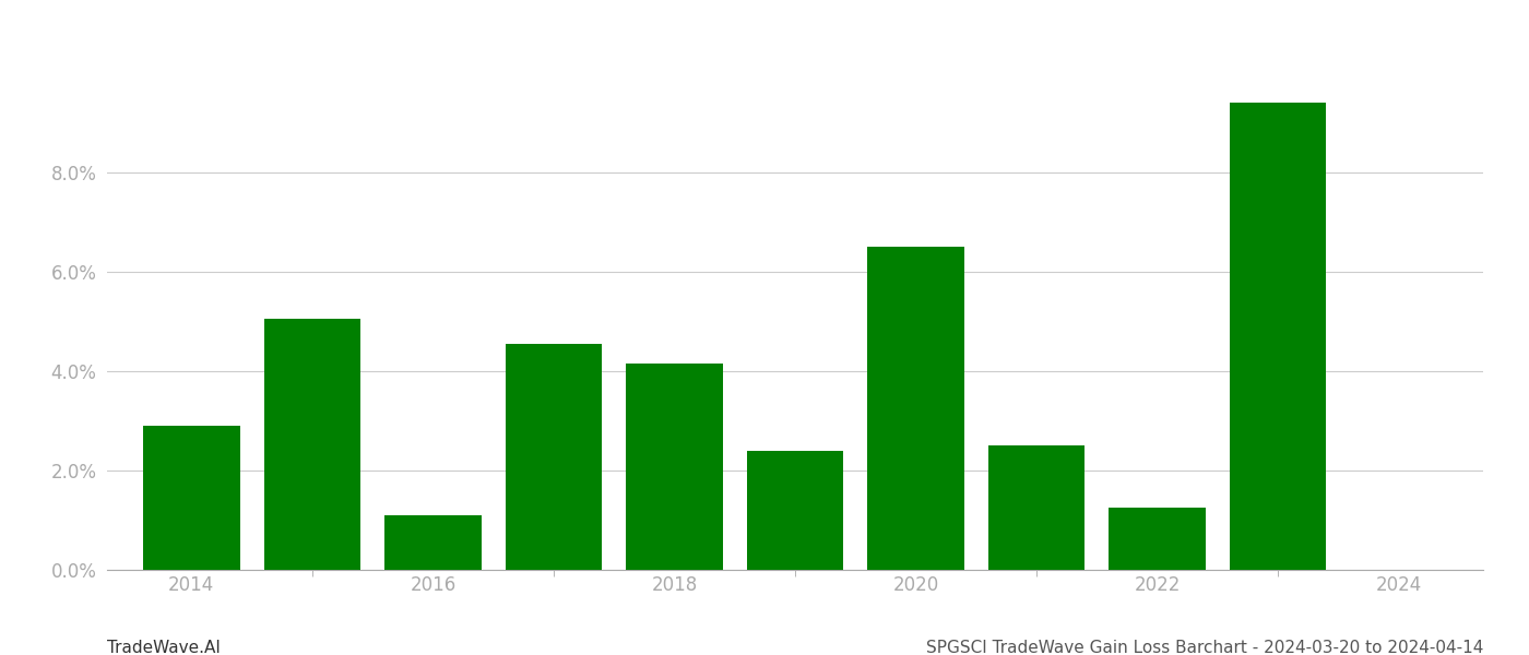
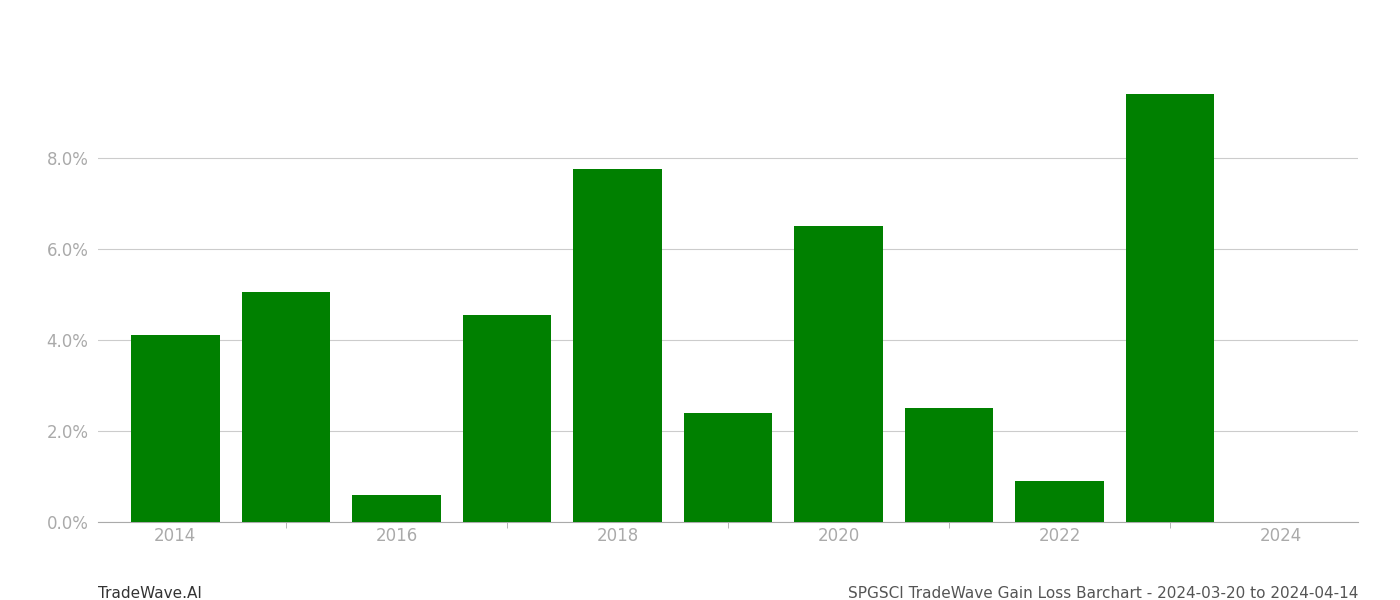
2014: 2.90% -> 4.10%
2016: 1.10% -> 0.60%
2018: 4.15% -> 7.75%
2022: 1.25% -> 0.90%
